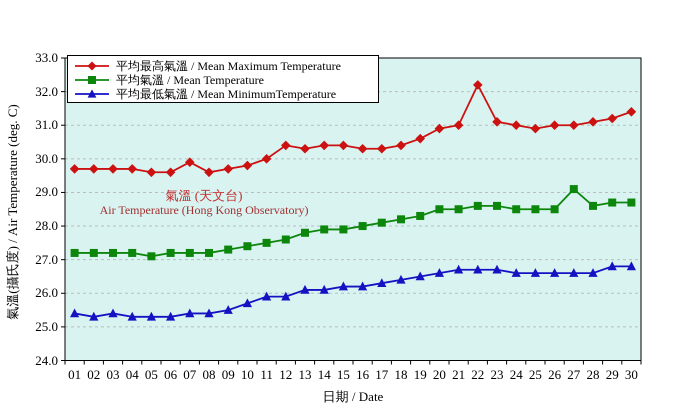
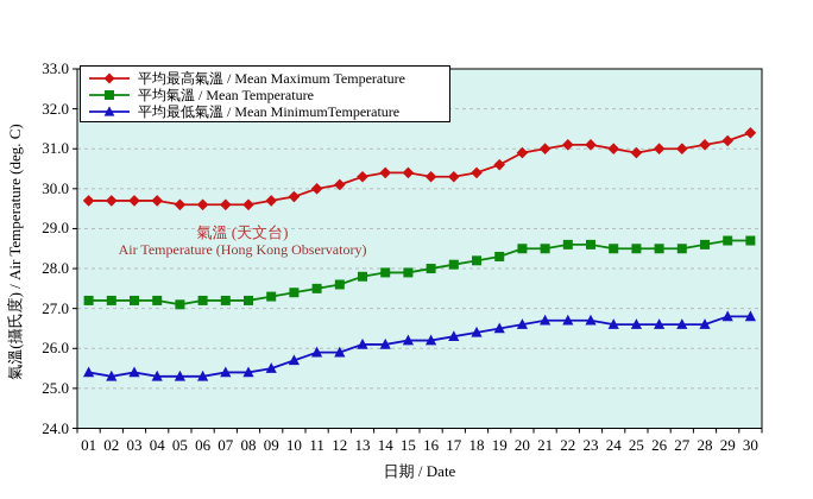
平均最高氣溫 / Mean Maximum Temperature/07: 29.9 -> 29.6
平均最高氣溫 / Mean Maximum Temperature/12: 30.4 -> 30.1
平均最高氣溫 / Mean Maximum Temperature/22: 32.2 -> 31.1
平均氣溫 / Mean Temperature/27: 29.1 -> 28.5
